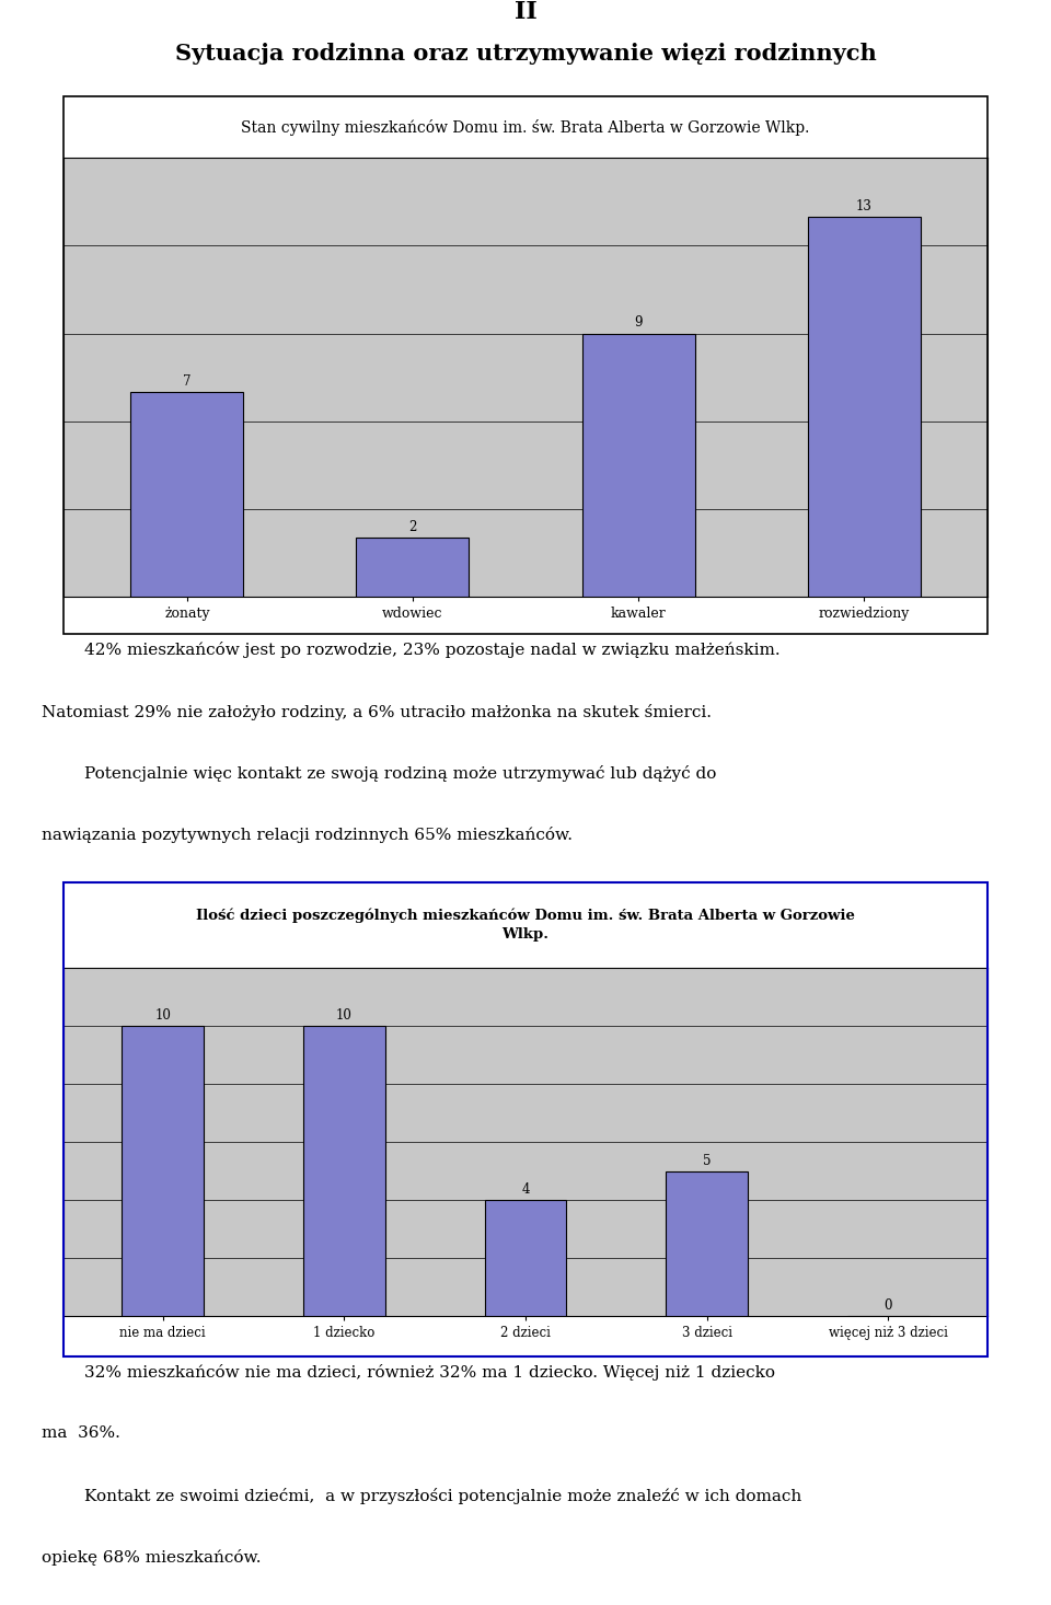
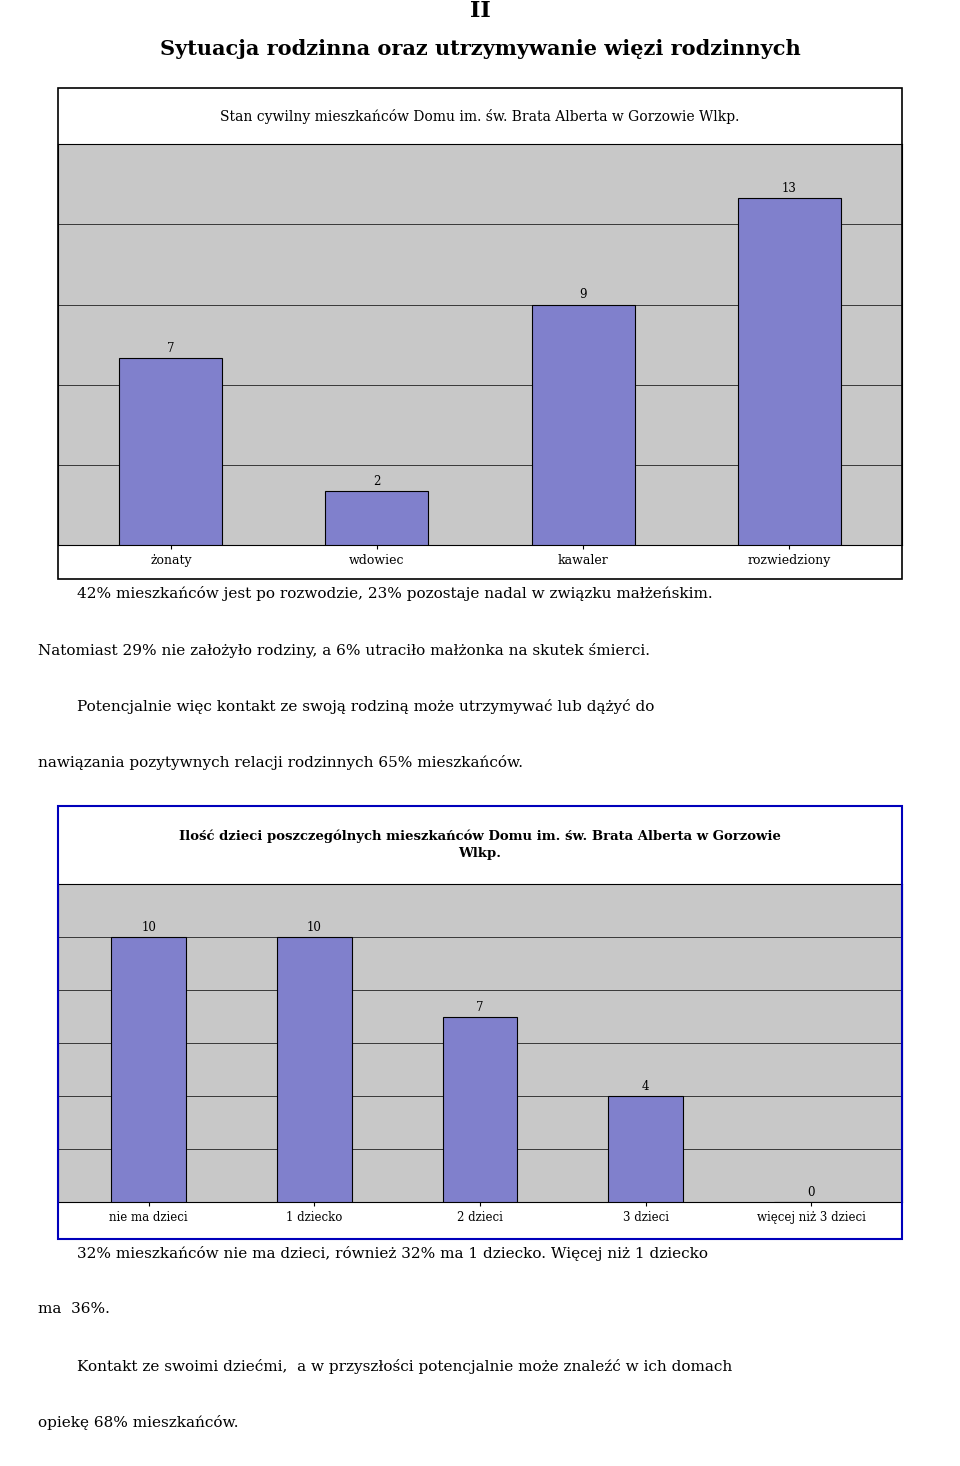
2 dzieci: 4 -> 7
3 dzieci: 5 -> 4
